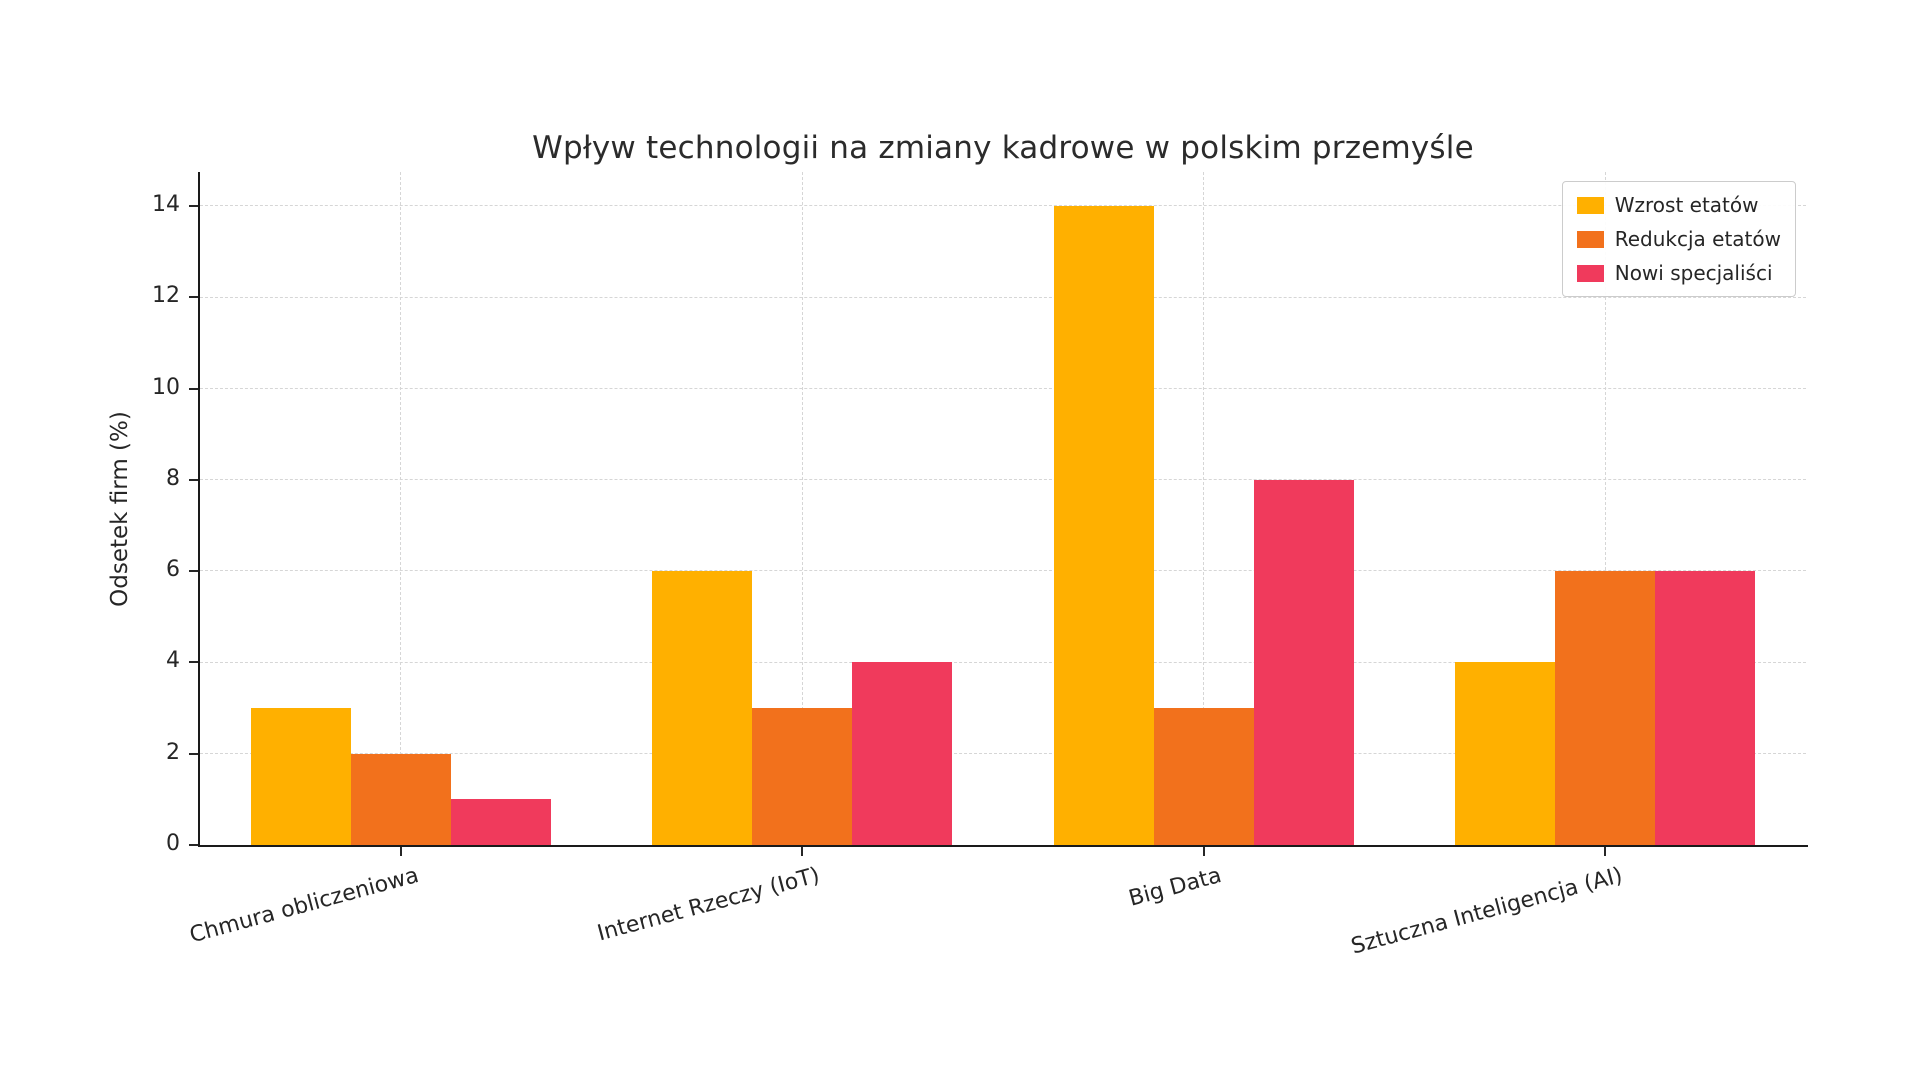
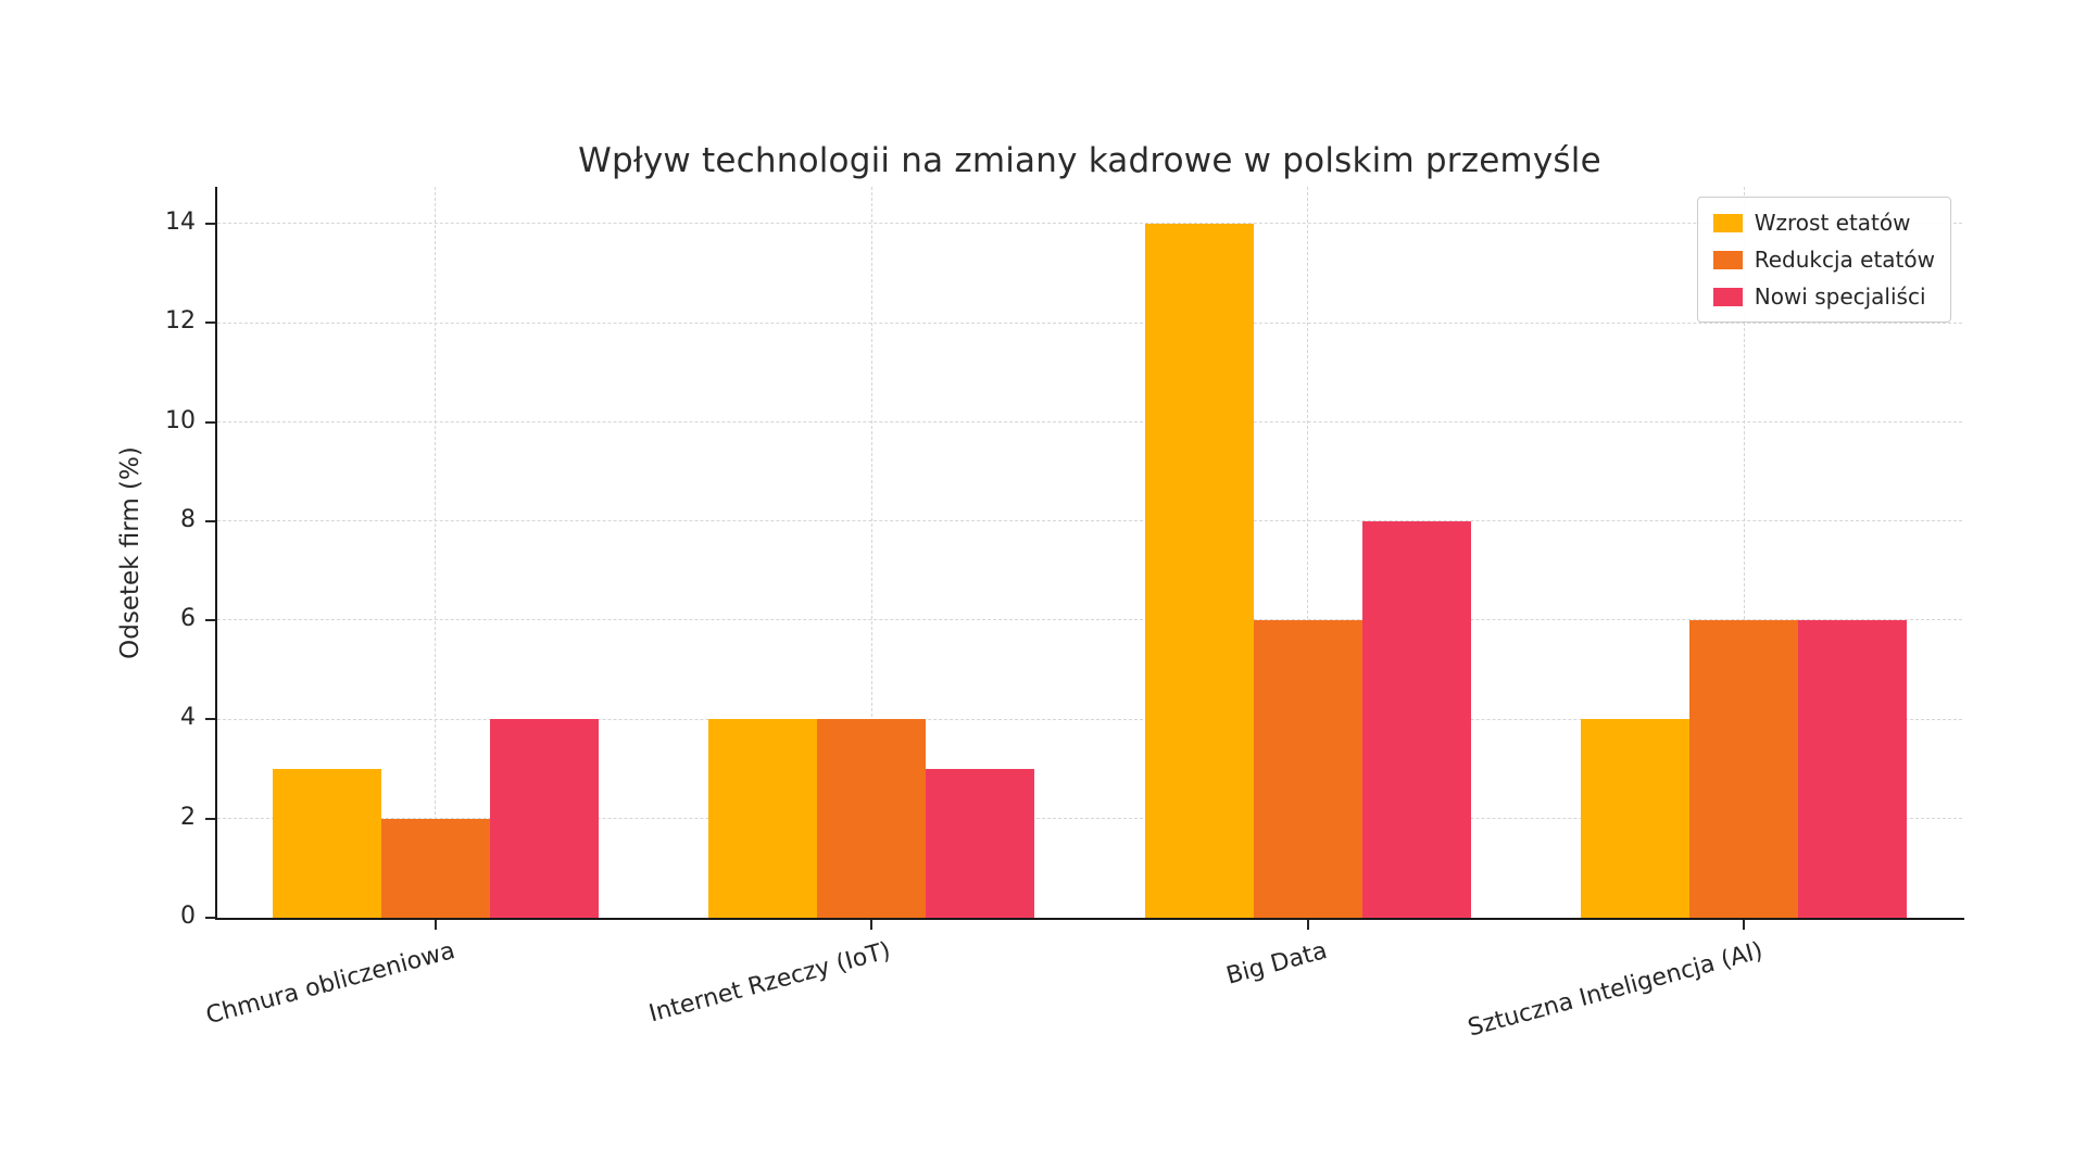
Nowi specjaliści/Chmura obliczeniowa: 1 -> 4
Wzrost etatów/Internet Rzeczy (IoT): 6 -> 4
Redukcja etatów/Internet Rzeczy (IoT): 3 -> 4
Nowi specjaliści/Internet Rzeczy (IoT): 4 -> 3
Redukcja etatów/Big Data: 3 -> 6
